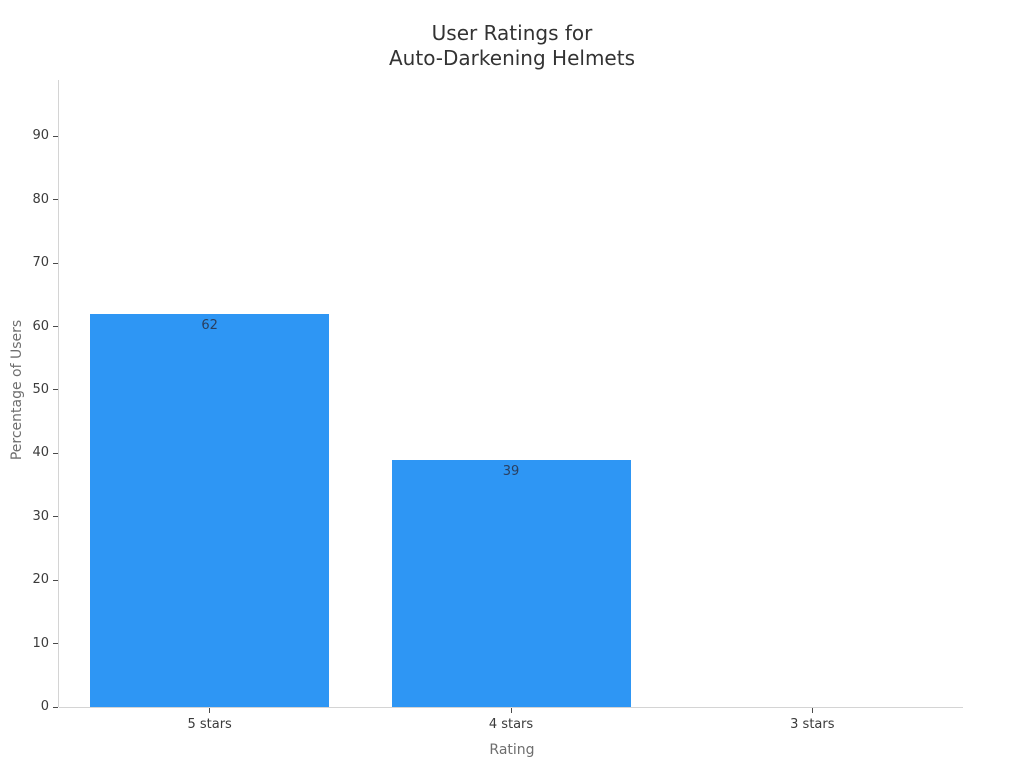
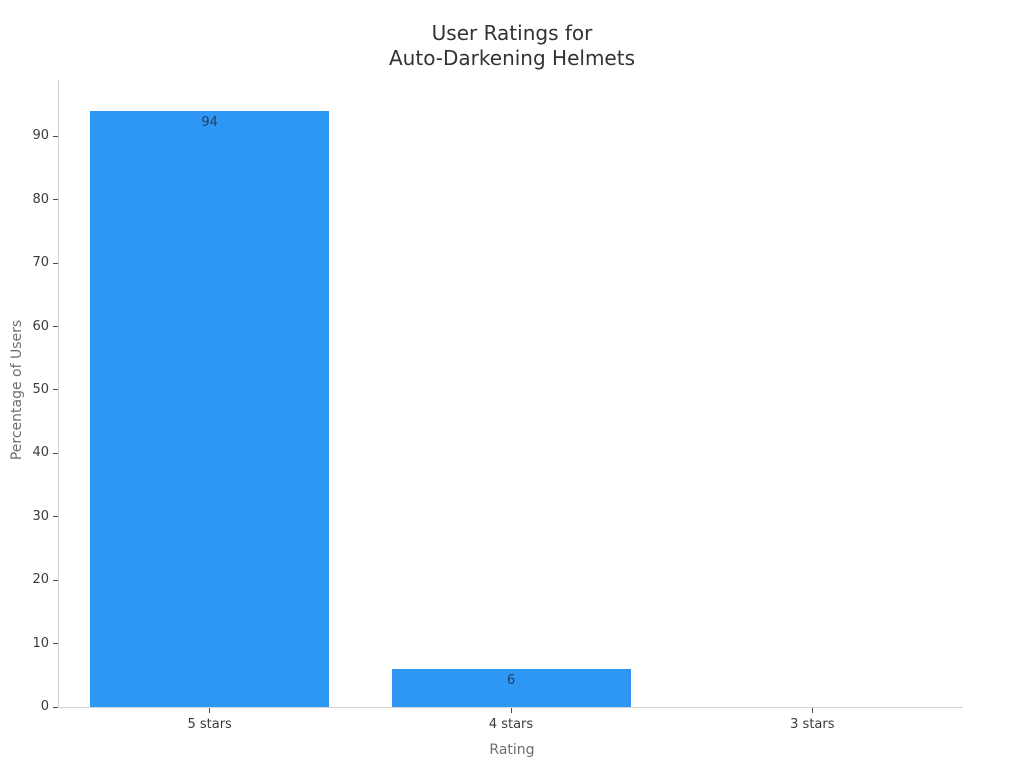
5 stars: 62 -> 94
4 stars: 39 -> 6
